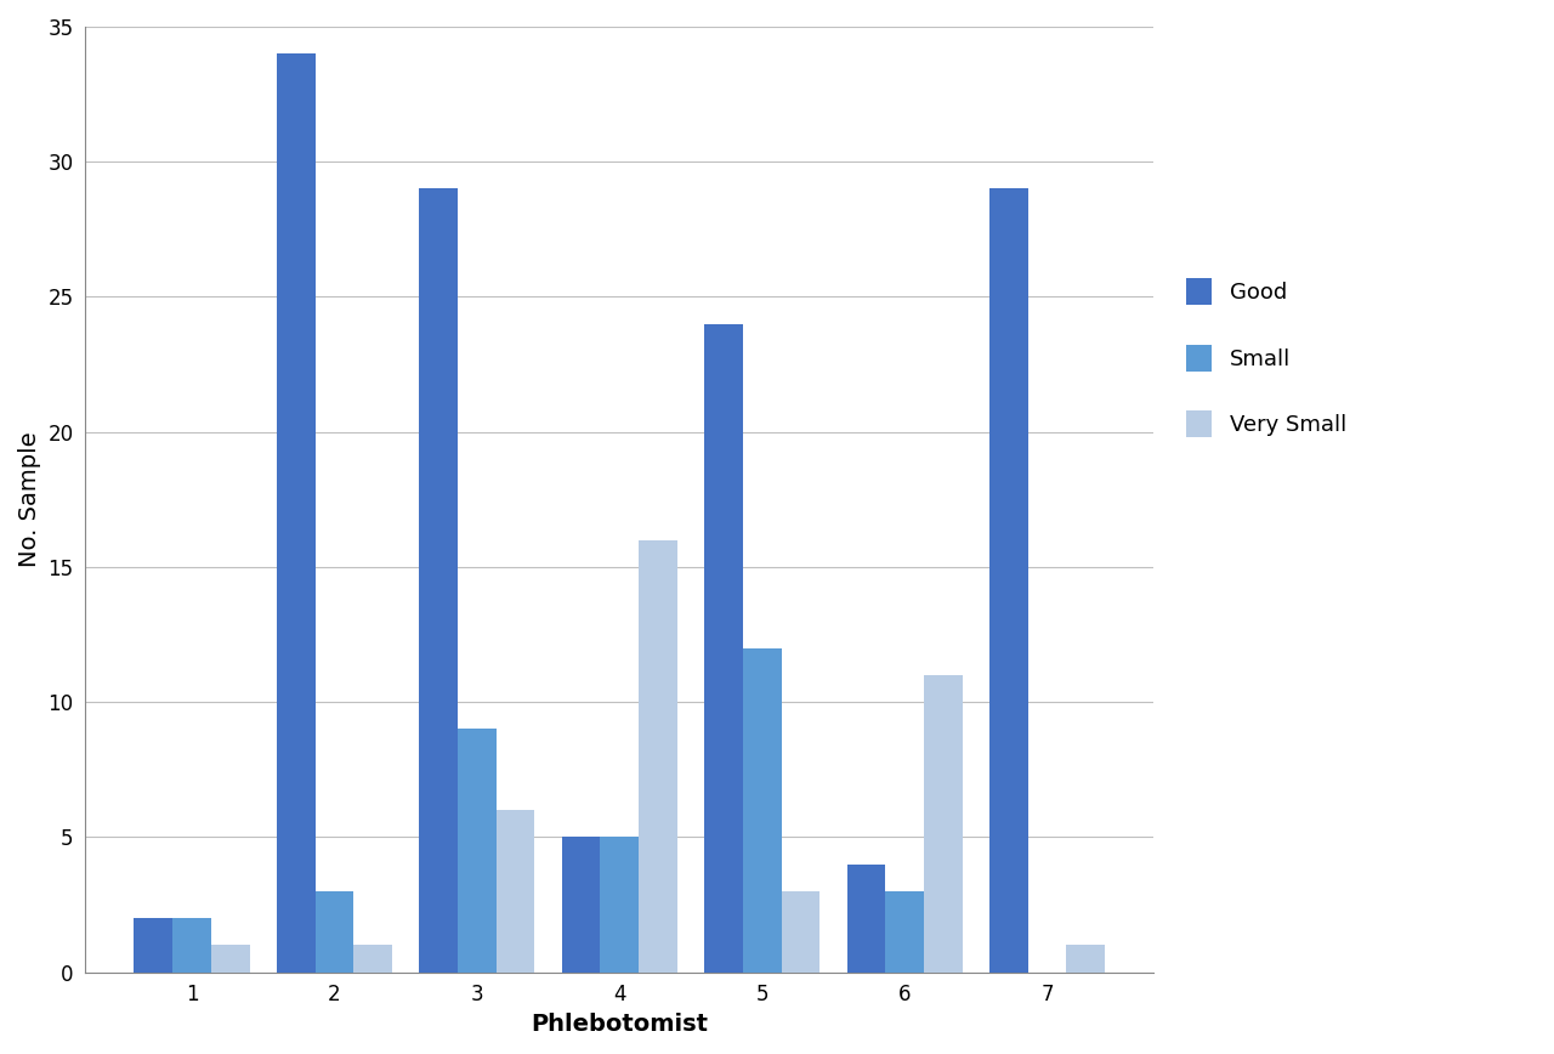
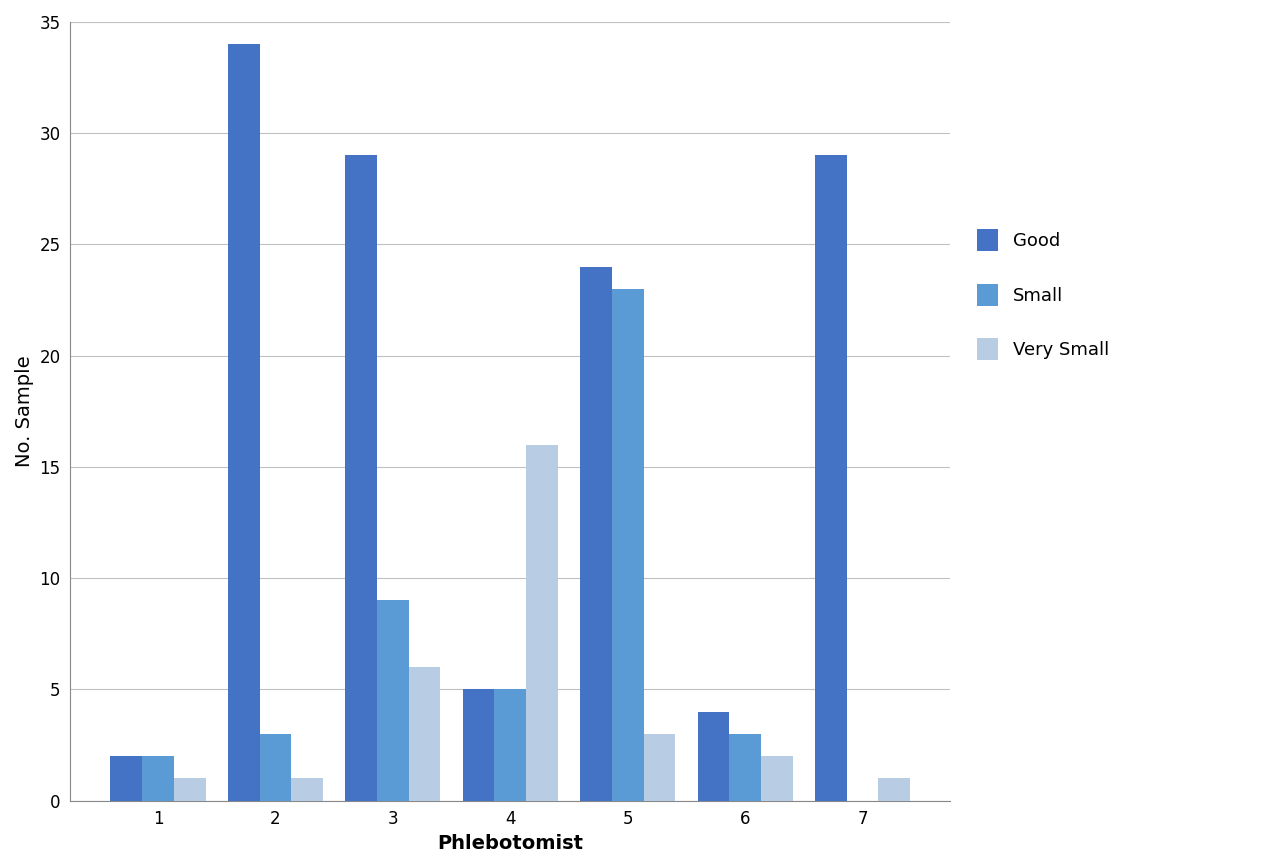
Small/5: 12 -> 23
Very Small/6: 11 -> 2
